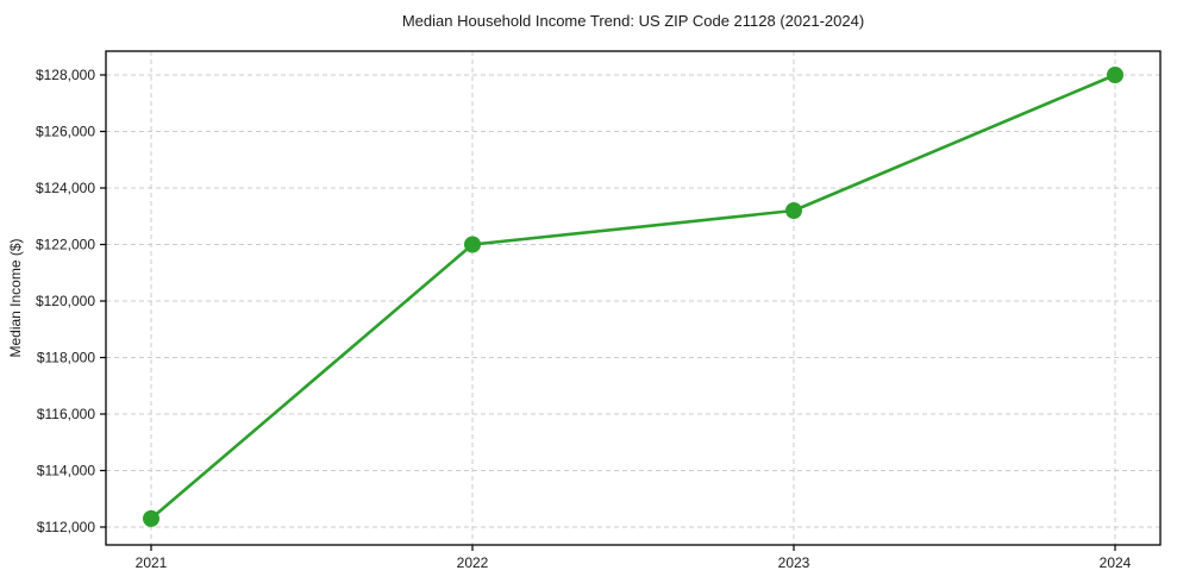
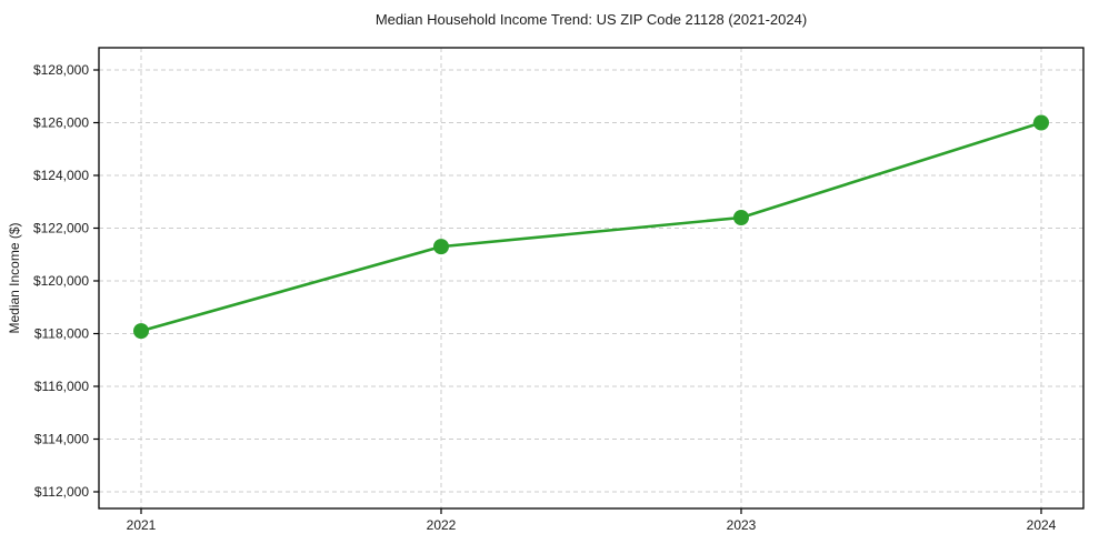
2021: $112300 -> $118100
2022: $122000 -> $121300
2023: $123200 -> $122400
2024: $128000 -> $126000
